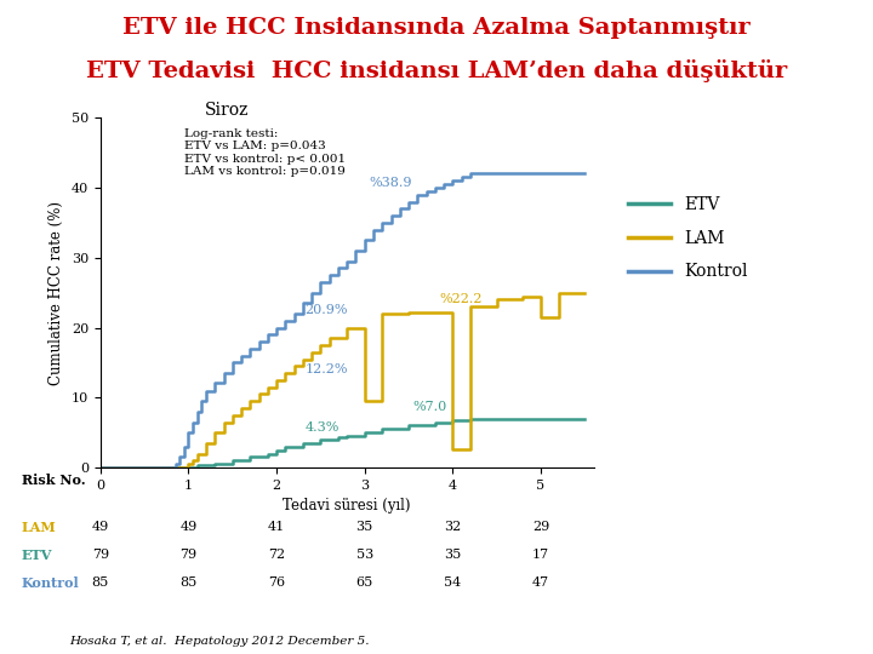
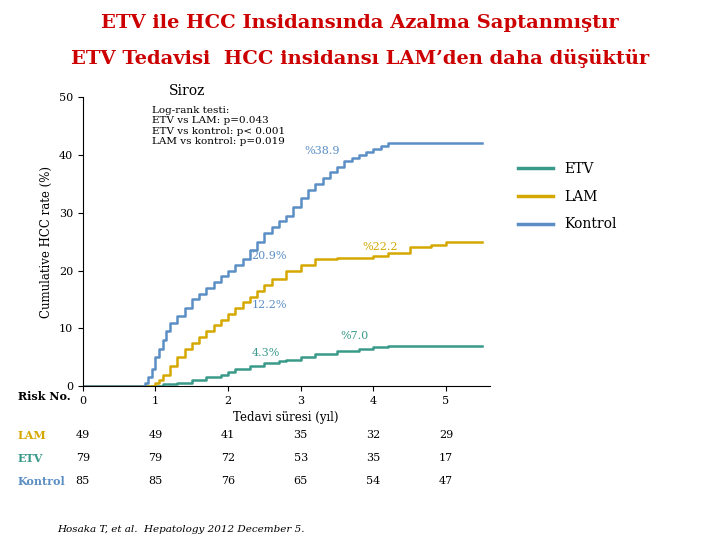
LAM/3: 9.6 -> 21.0
LAM/4: 2.6 -> 22.5
LAM/5: 21.4 -> 25.0
